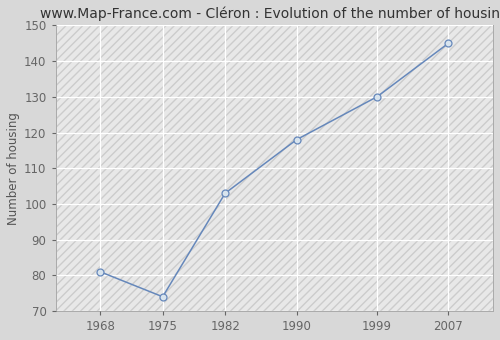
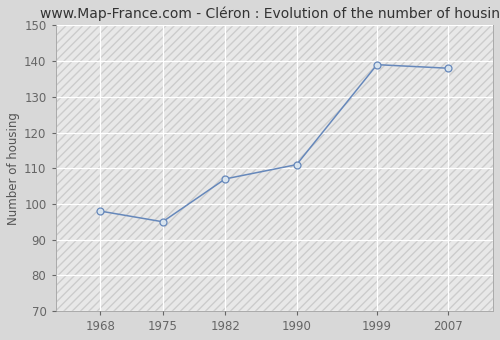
1968: 81 -> 98
1975: 74 -> 95
1982: 103 -> 107
1990: 118 -> 111
1999: 130 -> 139
2007: 145 -> 138
